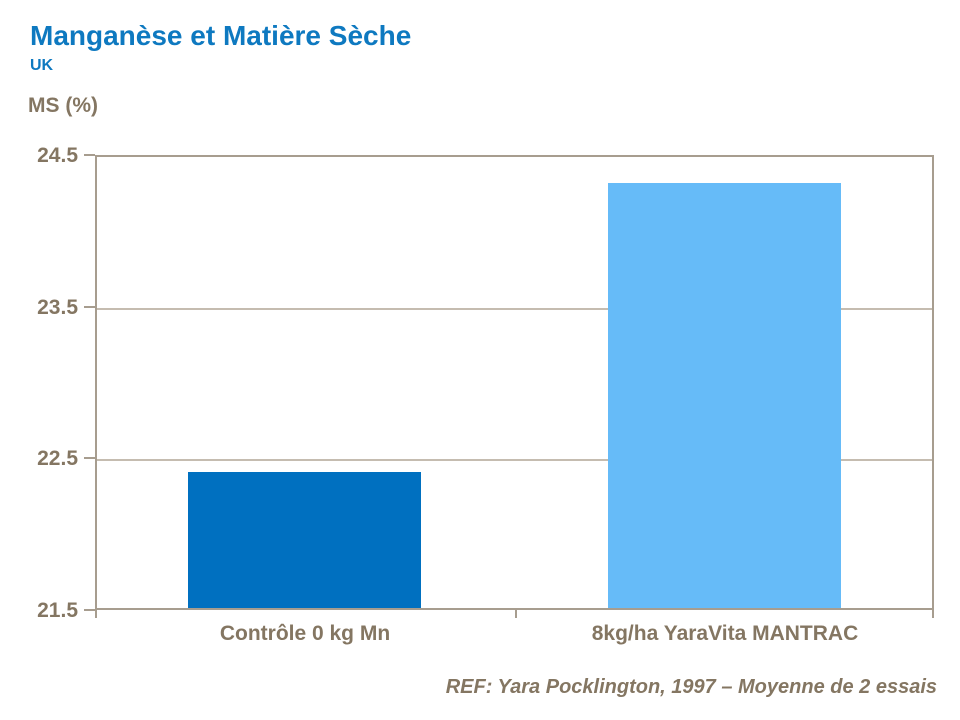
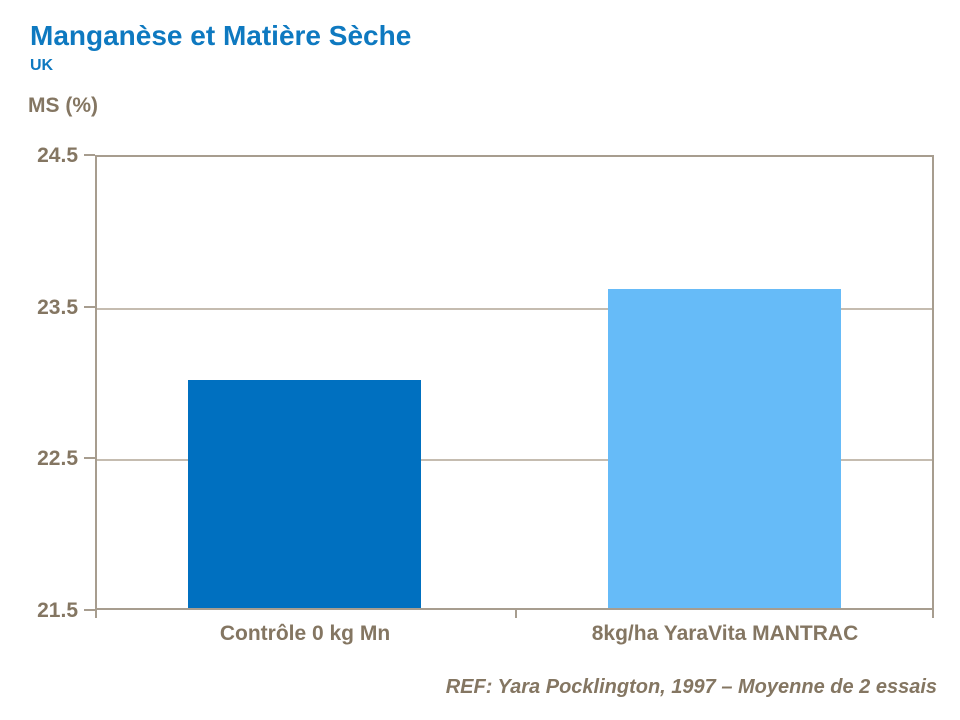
Contrôle 0 kg Mn: 22.4 -> 23.0
8kg/ha YaraVita MANTRAC: 24.3 -> 23.6
